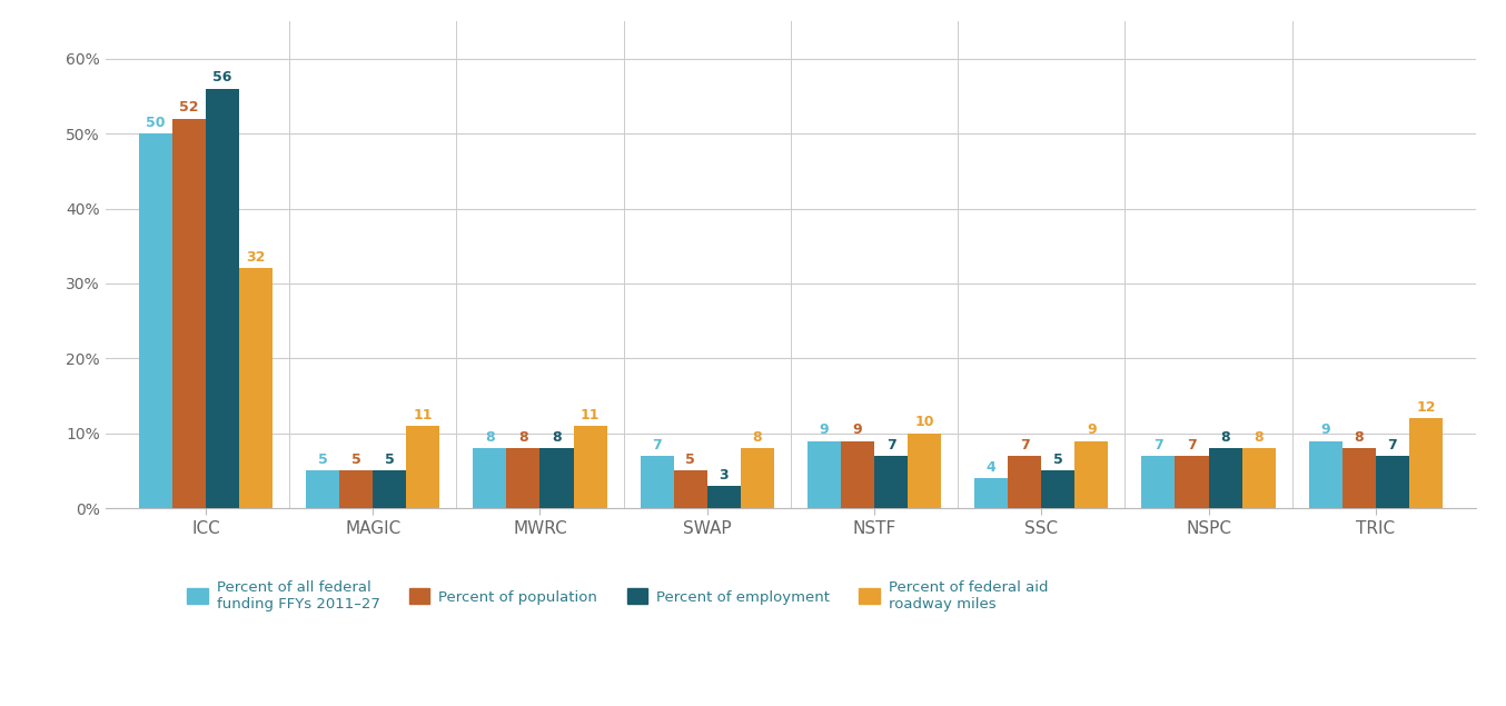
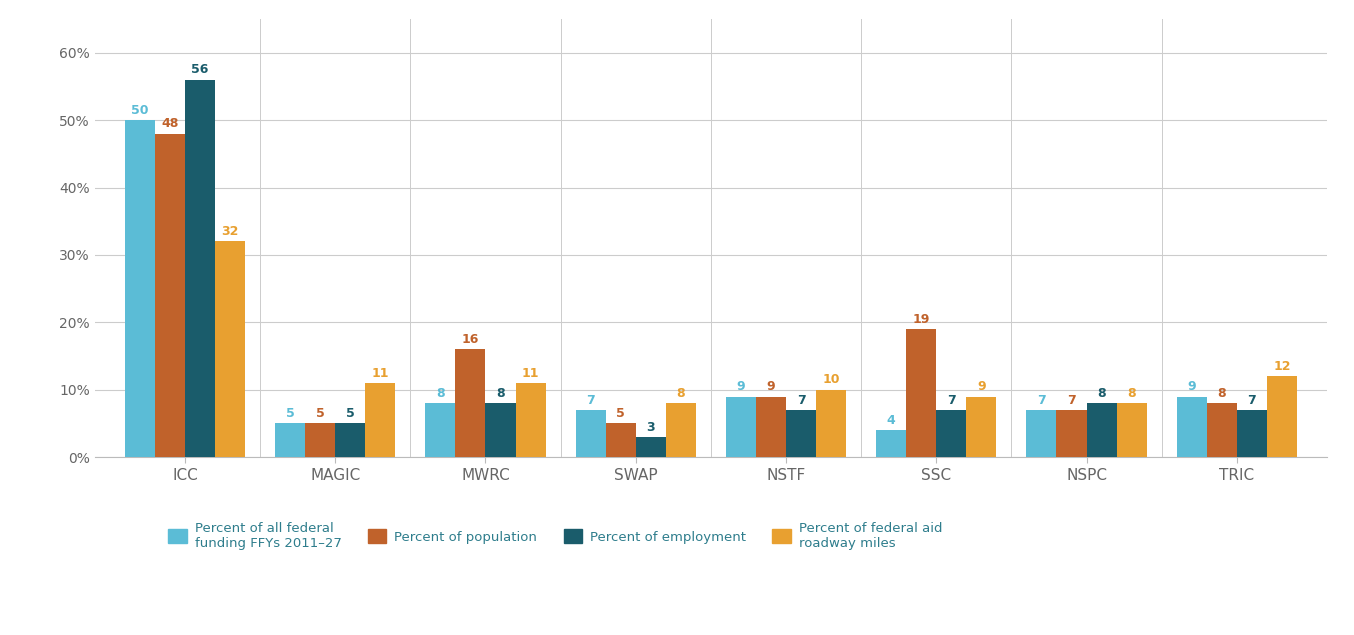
Percent of population/ICC: 52 -> 48
Percent of population/MWRC: 8 -> 16
Percent of population/SSC: 7 -> 19
Percent of employment/SSC: 5 -> 7
